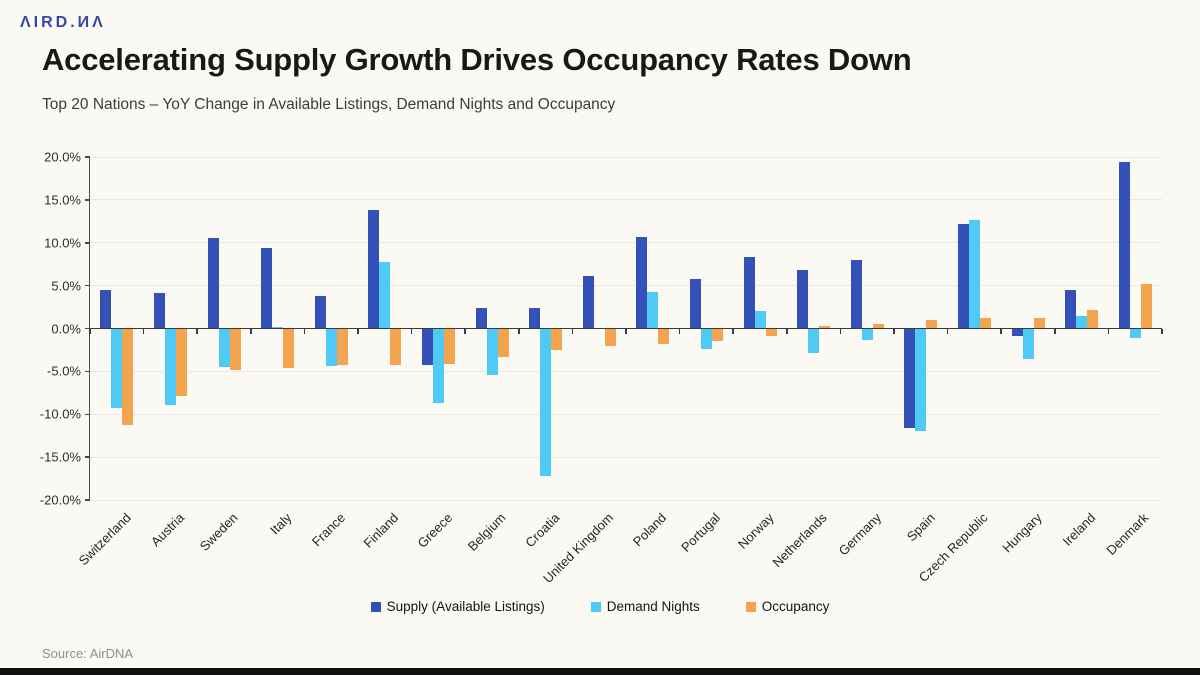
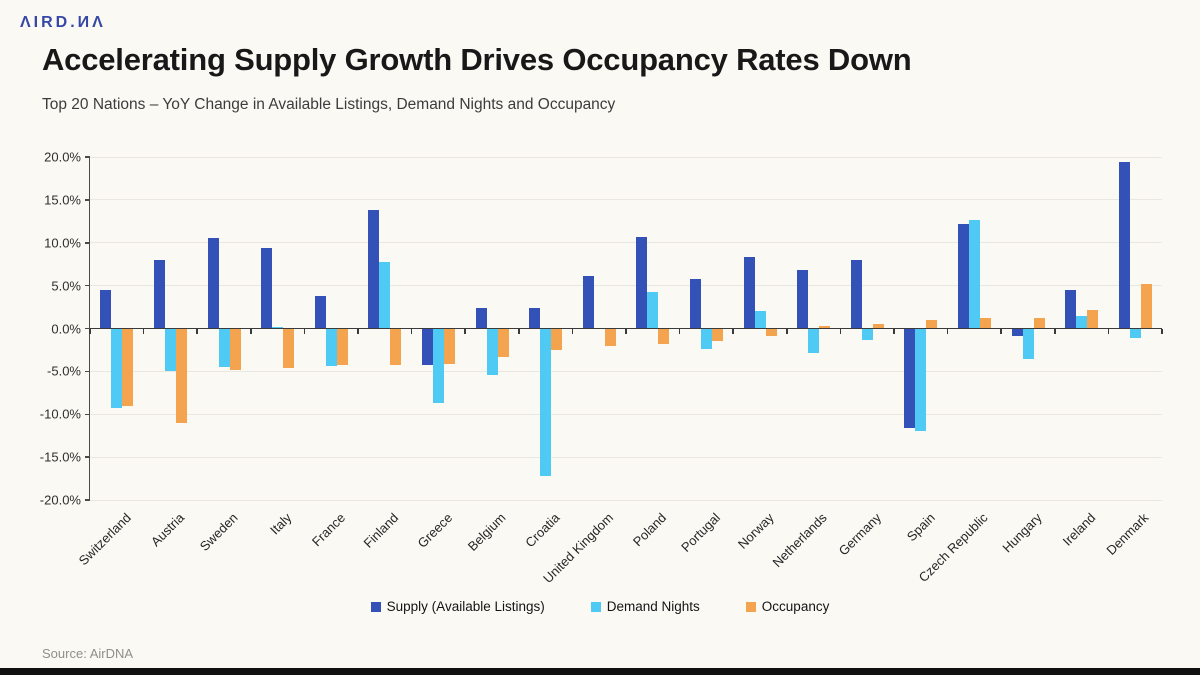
Occupancy/Switzerland: -11% -> -9%
Supply (Available Listings)/Austria: 4% -> 8%
Demand Nights/Austria: -9% -> -5%
Occupancy/Austria: -8% -> -11%
